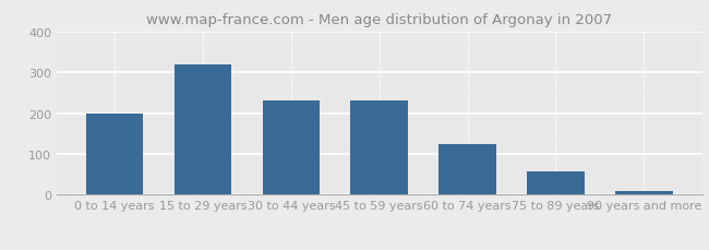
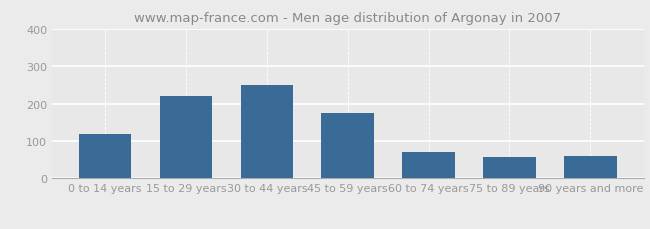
0 to 14 years: 200 -> 120
15 to 29 years: 320 -> 220
30 to 44 years: 230 -> 250
45 to 59 years: 232 -> 175
60 to 74 years: 125 -> 70
90 years and more: 8 -> 60
